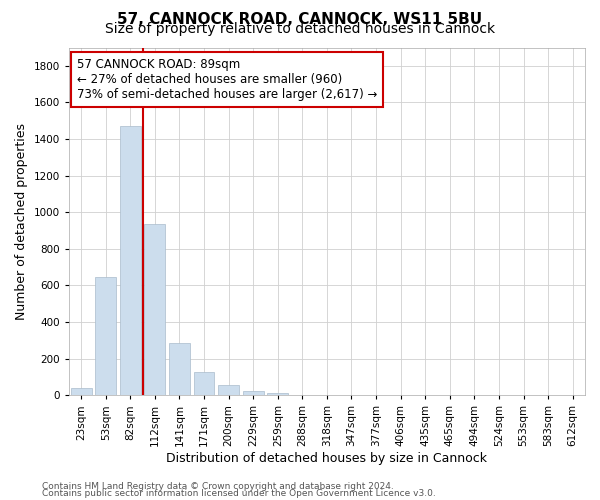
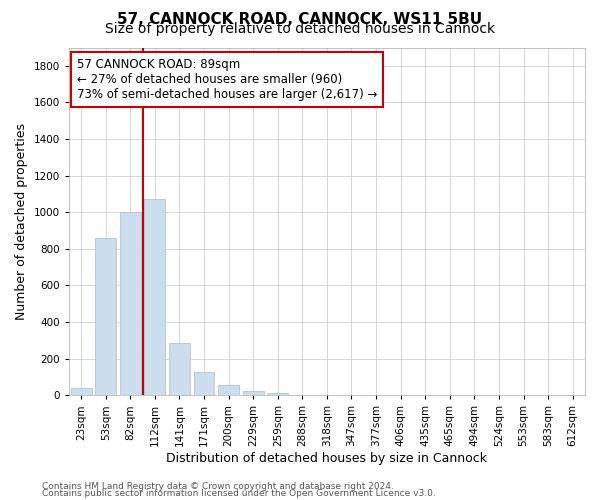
53sqm: 650 -> 860
82sqm: 1470 -> 1000
112sqm: 940 -> 1070
